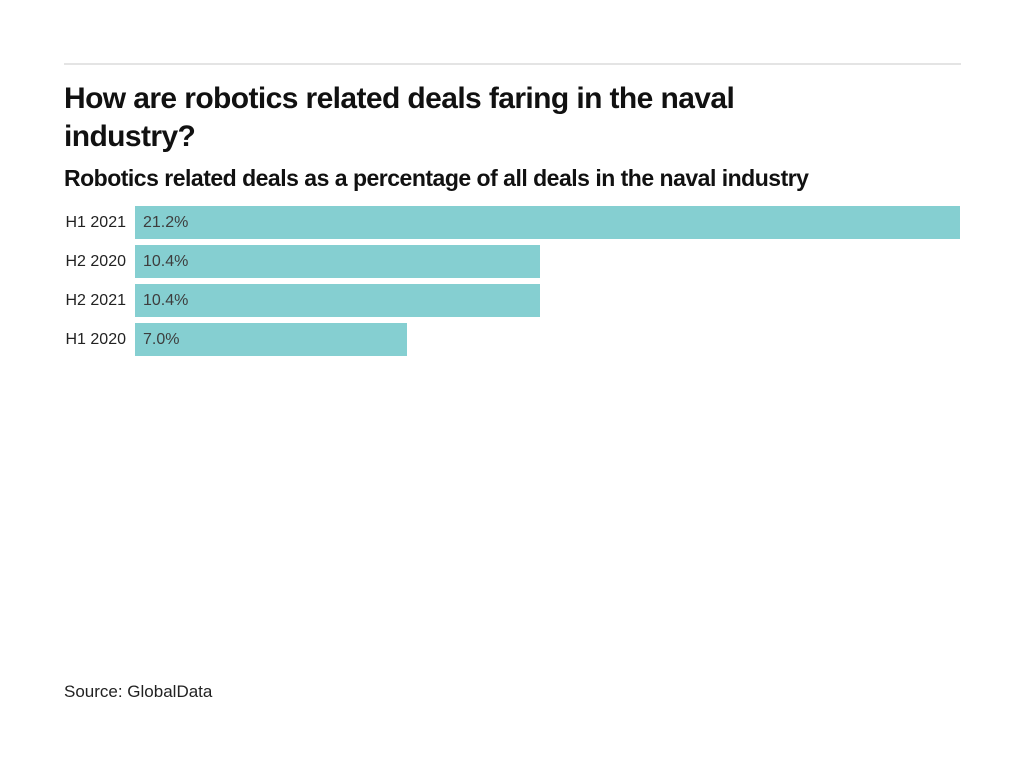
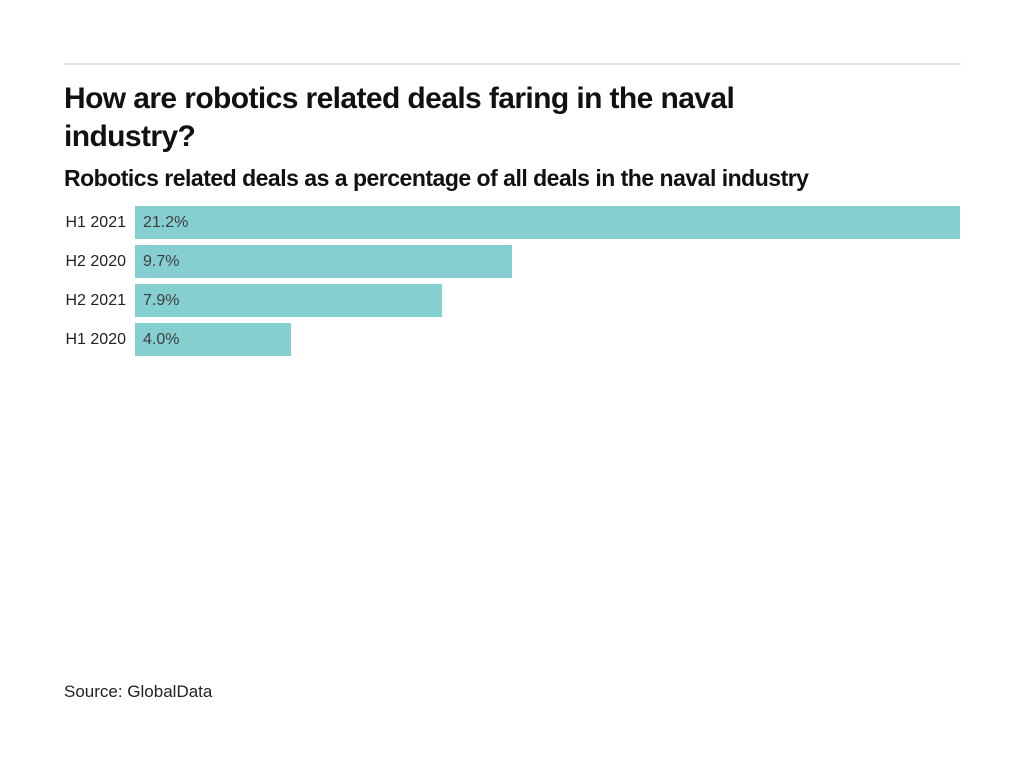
H2 2020: 10.4% -> 9.7%
H2 2021: 10.4% -> 7.9%
H1 2020: 7.0% -> 4.0%
